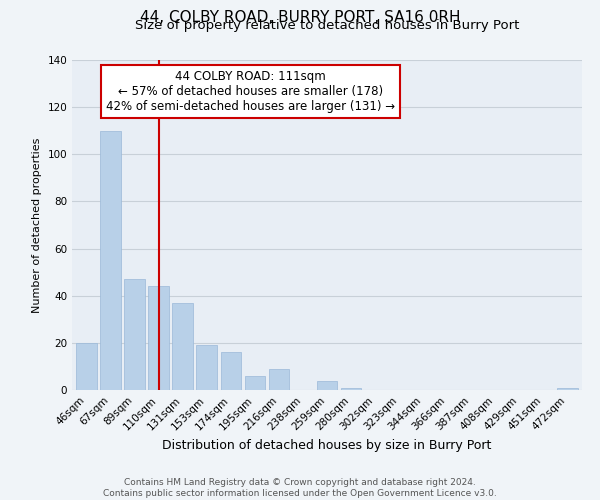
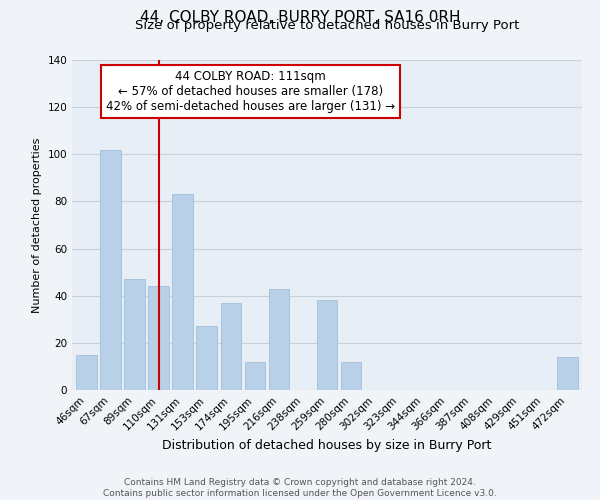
46sqm: 20 -> 15
67sqm: 110 -> 102
131sqm: 37 -> 83
153sqm: 19 -> 27
174sqm: 16 -> 37
195sqm: 6 -> 12
216sqm: 9 -> 43
259sqm: 4 -> 38
280sqm: 1 -> 12
472sqm: 1 -> 14
